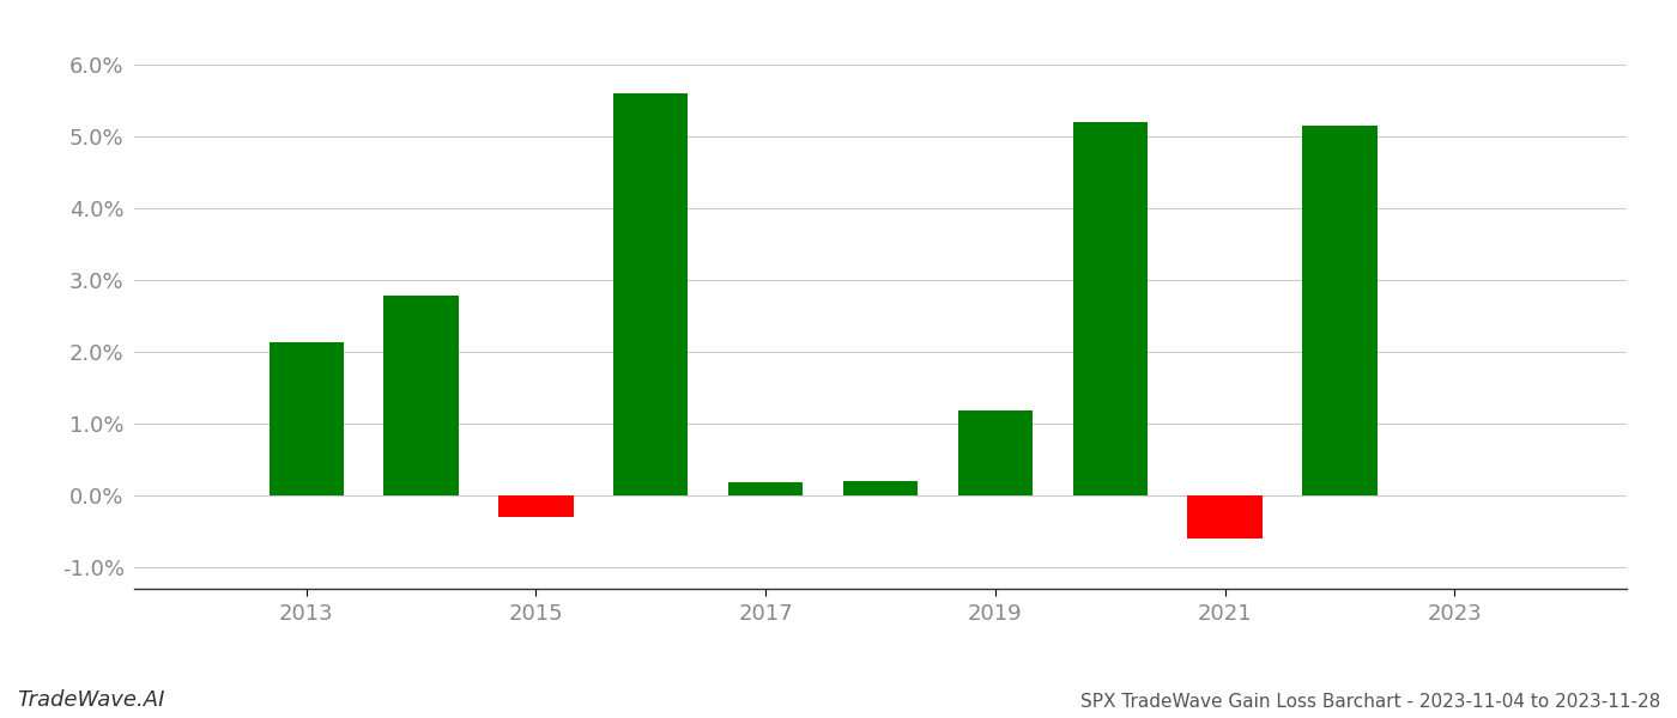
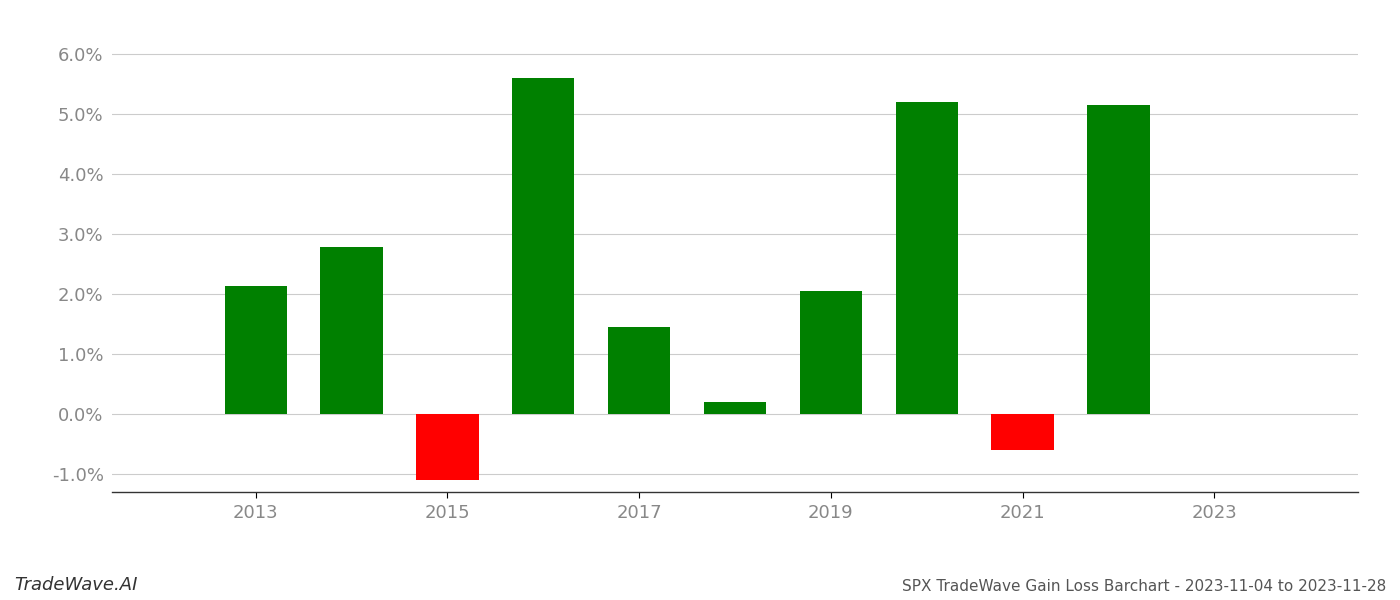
2015: -0.30% -> -1.10%
2017: 0.18% -> 1.45%
2019: 1.18% -> 2.05%
